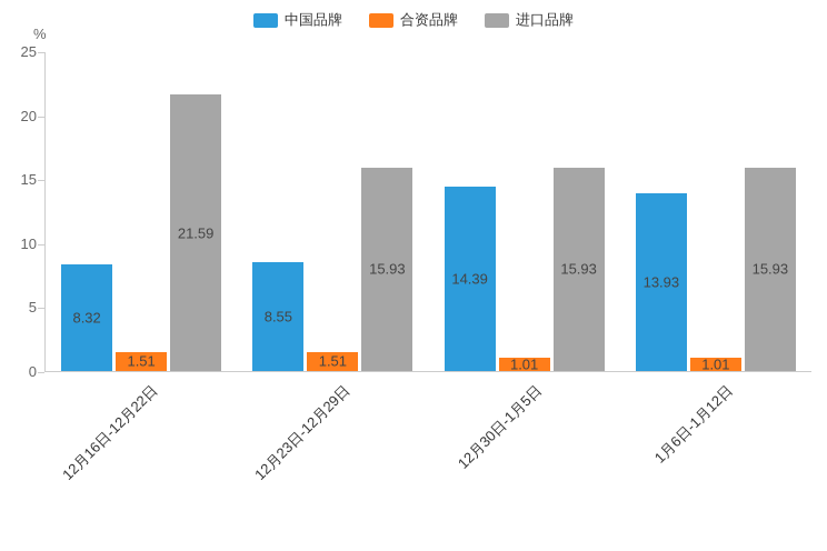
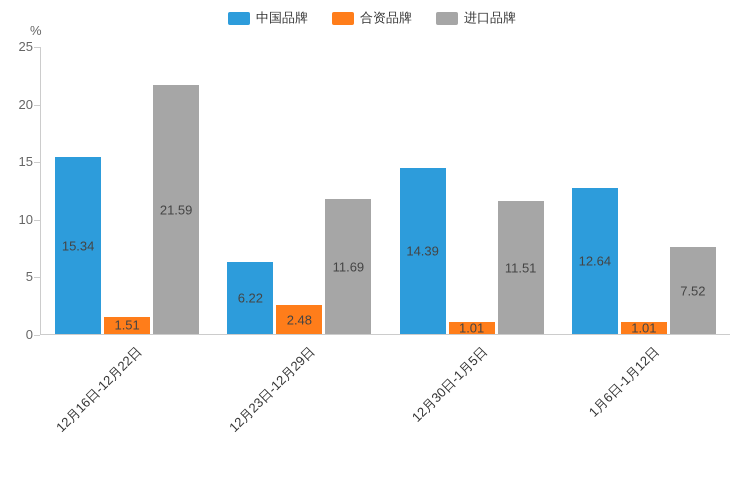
中国品牌/12月16日-12月22日: 8.32 -> 15.34
中国品牌/12月23日-12月29日: 8.55 -> 6.22
合资品牌/12月23日-12月29日: 1.51 -> 2.48
进口品牌/12月23日-12月29日: 15.93 -> 11.69
进口品牌/12月30日-1月5日: 15.93 -> 11.51
中国品牌/1月6日-1月12日: 13.93 -> 12.64
进口品牌/1月6日-1月12日: 15.93 -> 7.52
